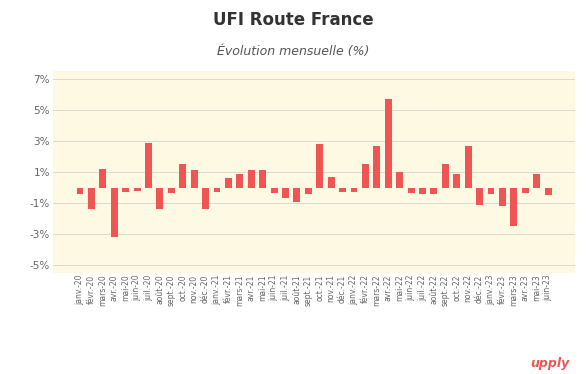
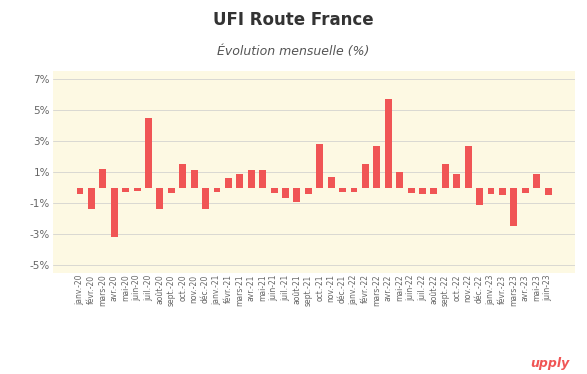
juil.-20: 2.9% -> 4.5%
févr.-23: -1.2% -> -0.5%
